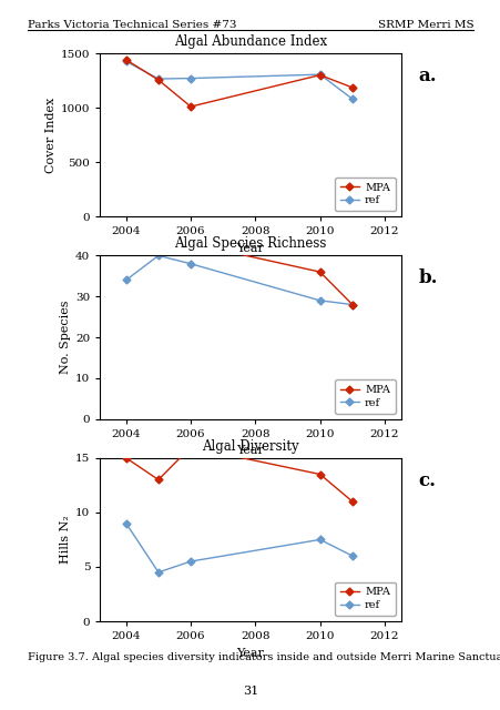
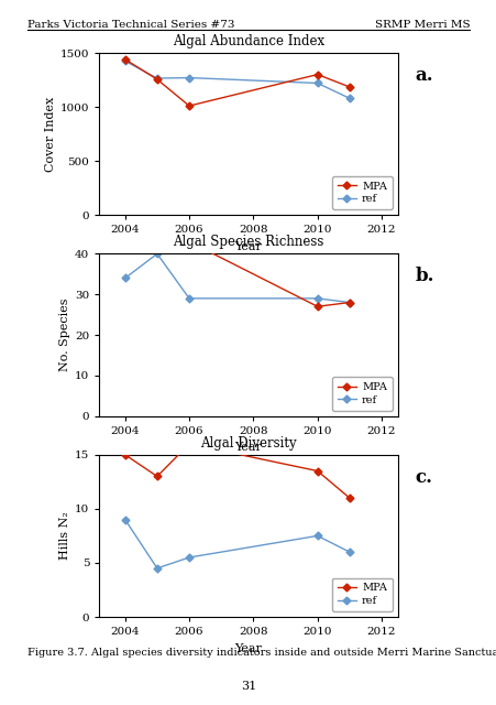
Algal Abundance Index/ref/2010: 1300 -> 1220
Algal Species Richness/ref/2006: 38 -> 29
Algal Species Richness/MPA/2010: 36 -> 27
